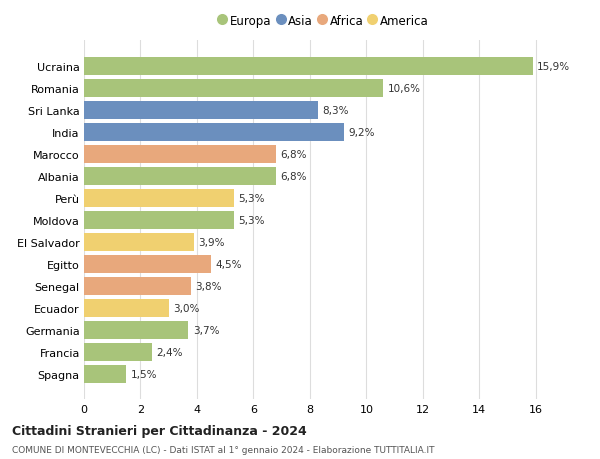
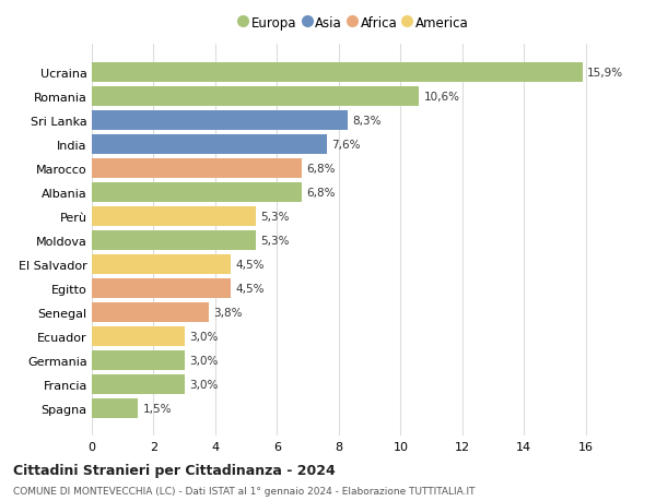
India: 9,2% -> 7,6%
El Salvador: 3,9% -> 4,5%
Germania: 3,7% -> 3,0%
Francia: 2,4% -> 3,0%
